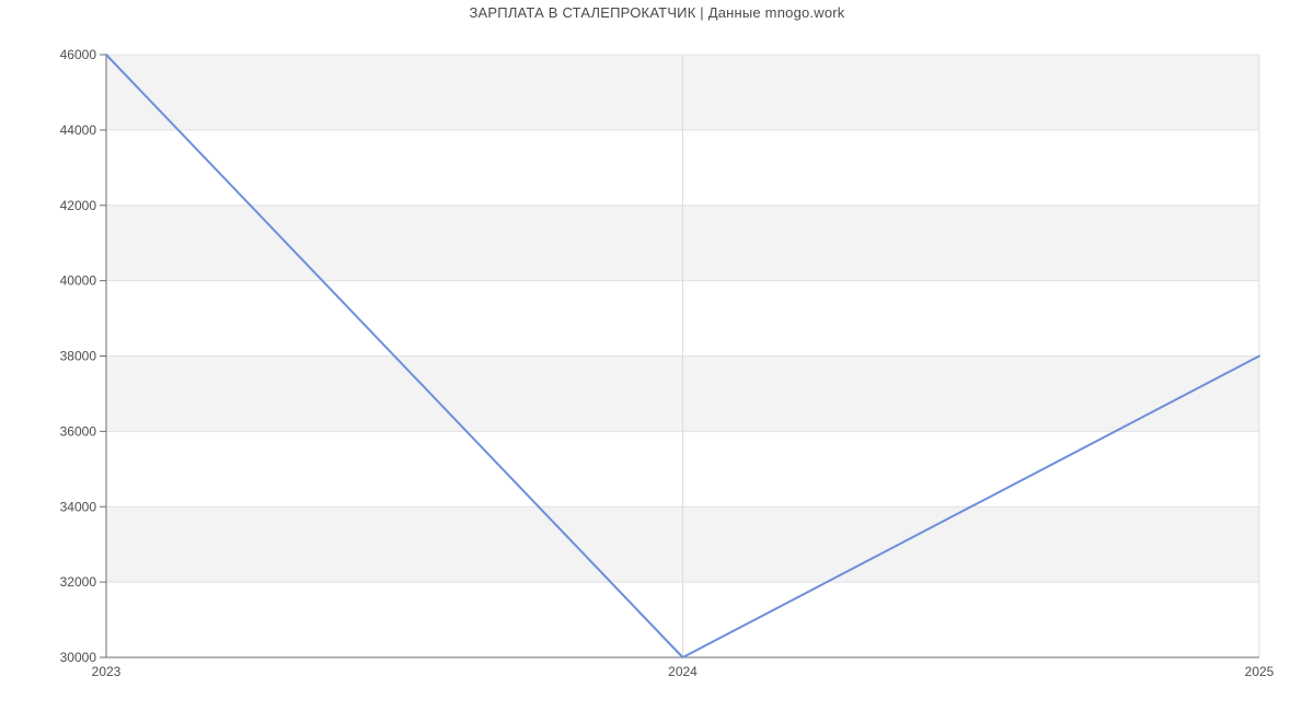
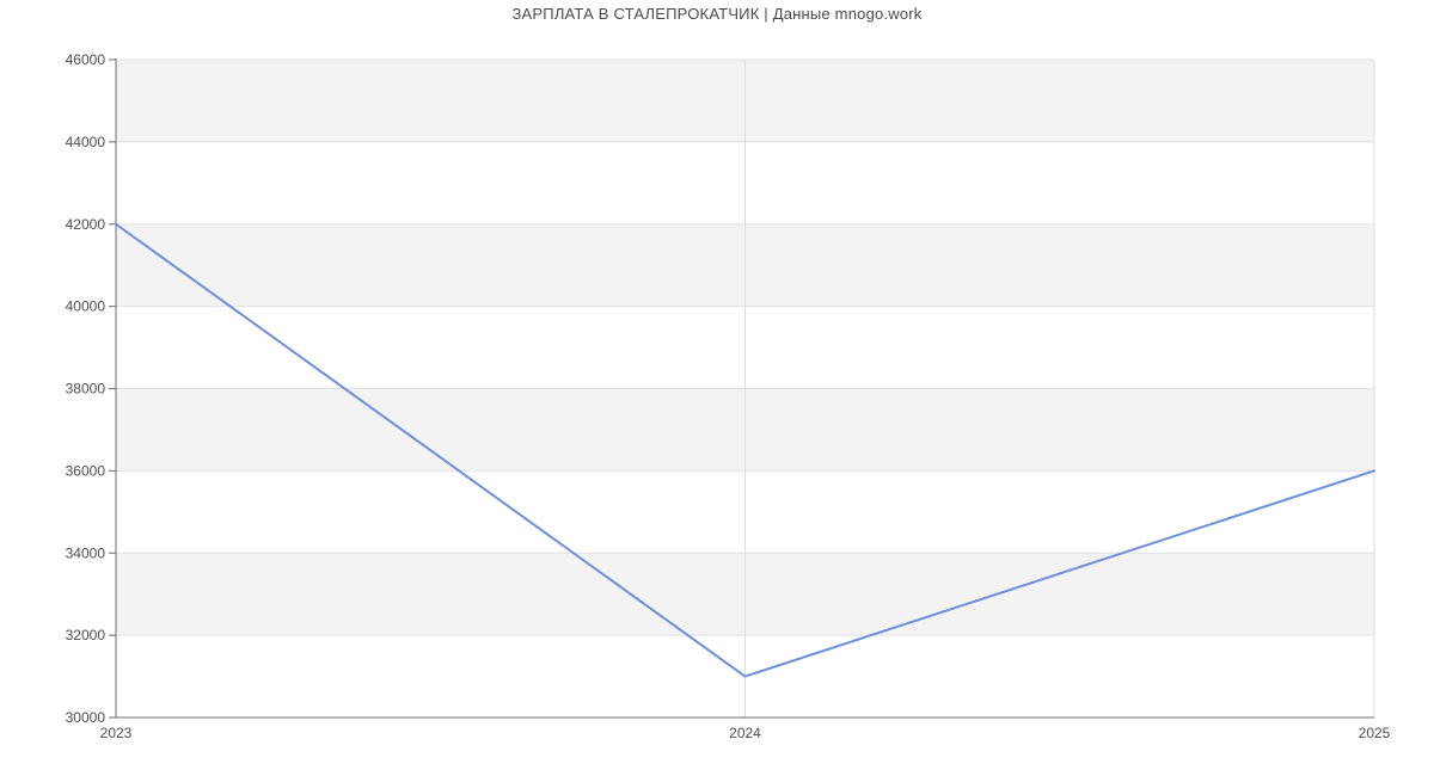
2023: 46000 -> 42000
2024: 30000 -> 31000
2025: 38000 -> 36000
